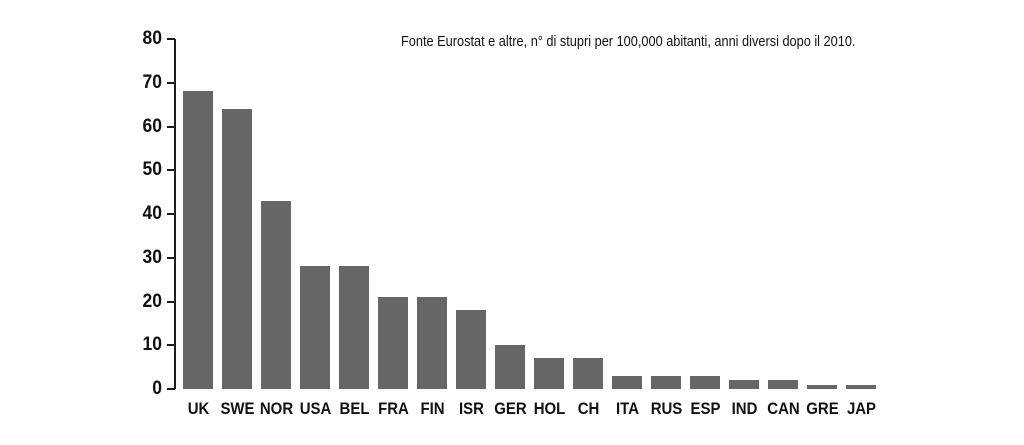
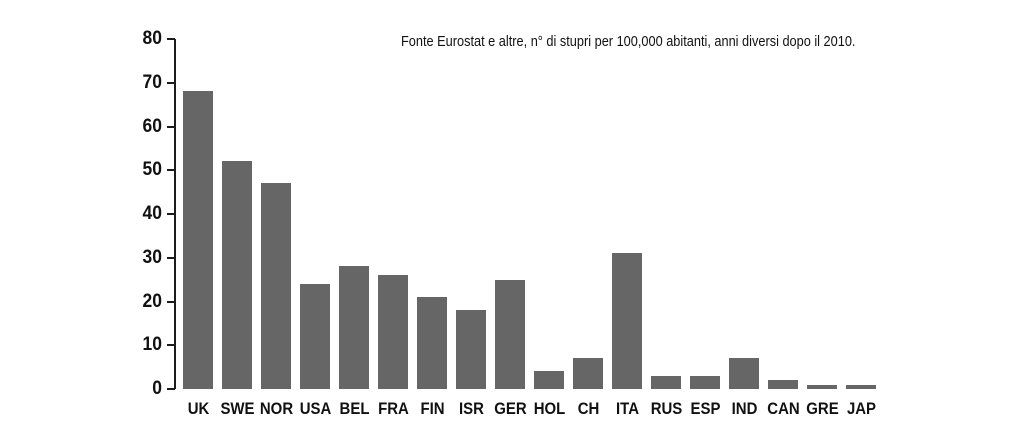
SWE: 64 -> 52
NOR: 43 -> 47
USA: 28 -> 24
FRA: 21 -> 26
GER: 10 -> 25
HOL: 7 -> 4
ITA: 3 -> 31
IND: 2 -> 7
